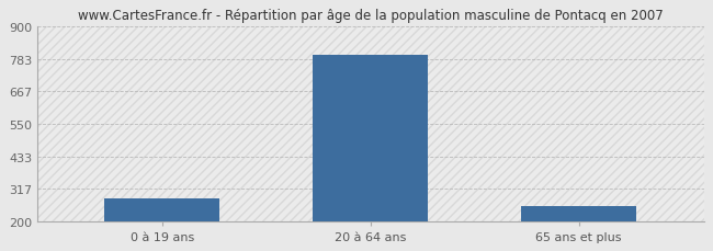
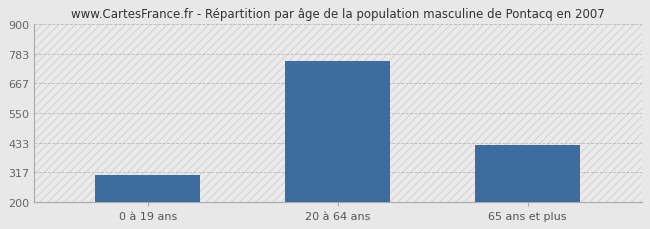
0 à 19 ans: 280 -> 305
20 à 64 ans: 800 -> 755
65 ans et plus: 252 -> 425
